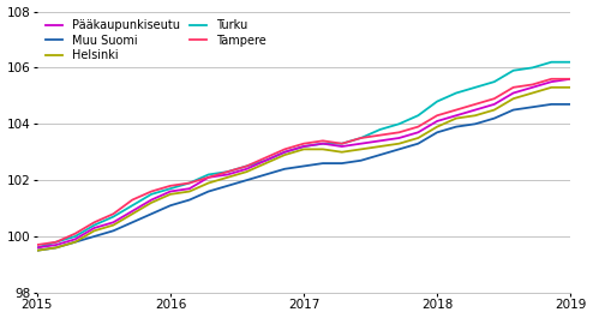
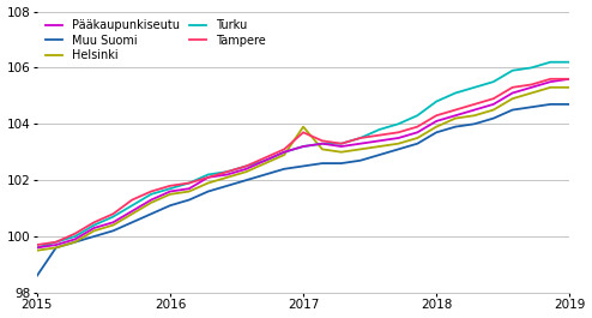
Muu Suomi/2015: 99.5 -> 98.6
Helsinki/2017: 103.1 -> 103.9
Tampere/2017: 103.3 -> 103.7
